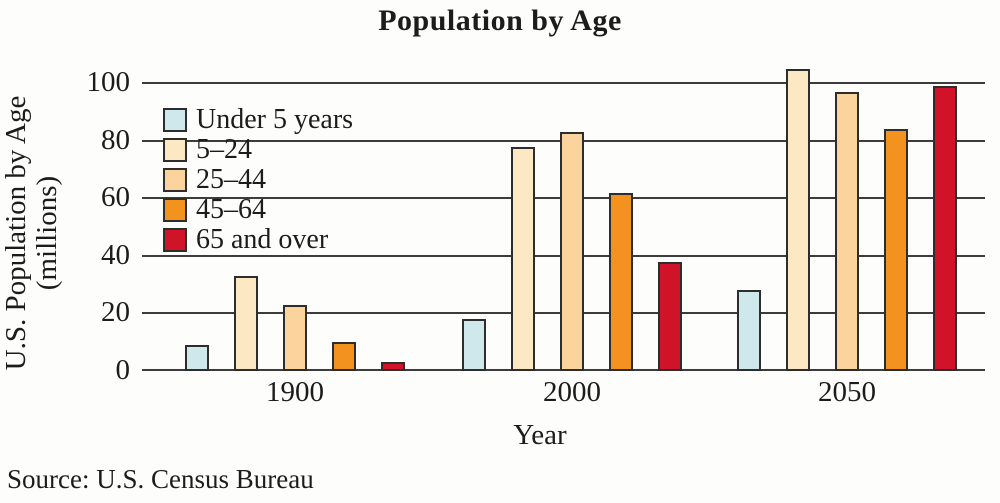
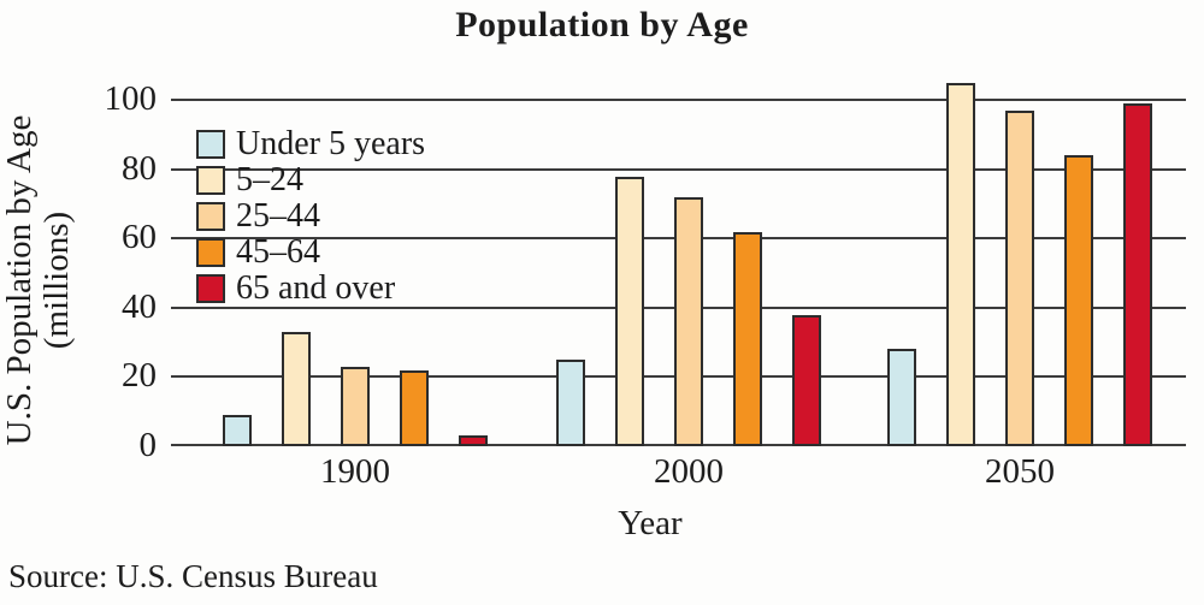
45–64/1900: 10 -> 22
Under 5 years/2000: 18 -> 25
25–44/2000: 83 -> 72
